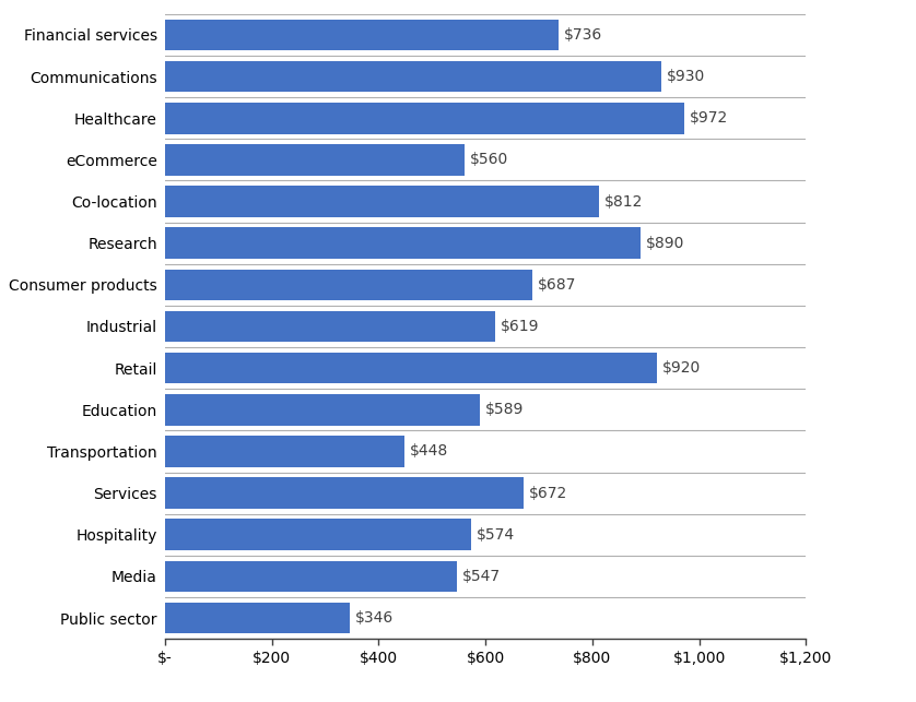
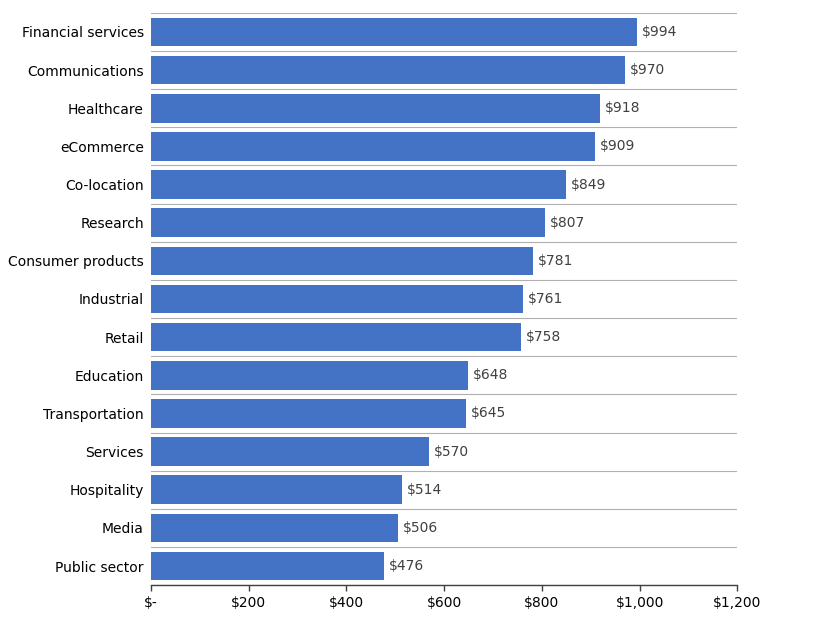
Financial services: $736 -> $994
Communications: $930 -> $970
Healthcare: $972 -> $918
eCommerce: $560 -> $909
Co-location: $812 -> $849
Research: $890 -> $807
Consumer products: $687 -> $781
Industrial: $619 -> $761
Retail: $920 -> $758
Education: $589 -> $648
Transportation: $448 -> $645
Services: $672 -> $570
Hospitality: $574 -> $514
Media: $547 -> $506
Public sector: $346 -> $476
